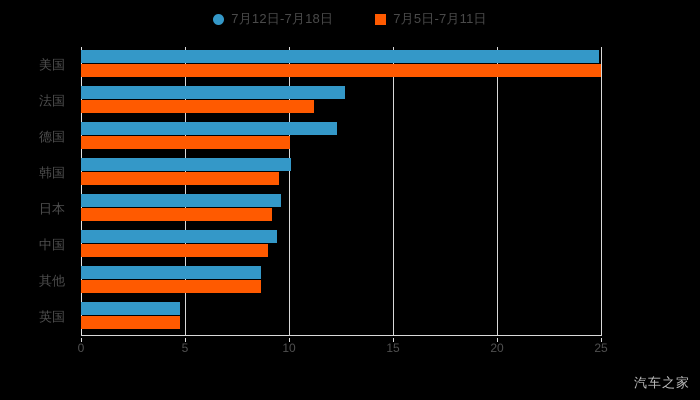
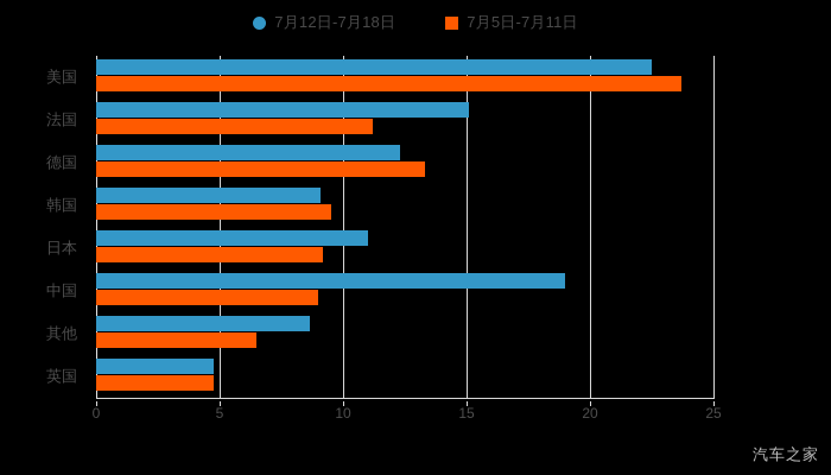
7月12日-7月18日/美国: 24.9 -> 22.5
7月5日-7月11日/美国: 25.0 -> 23.7
7月12日-7月18日/法国: 12.7 -> 15.1
7月5日-7月11日/德国: 10.1 -> 13.3
7月12日-7月18日/韩国: 10.1 -> 9.1
7月12日-7月18日/日本: 9.6 -> 11.0
7月12日-7月18日/中国: 9.4 -> 19.0
7月5日-7月11日/其他: 8.7 -> 6.5
